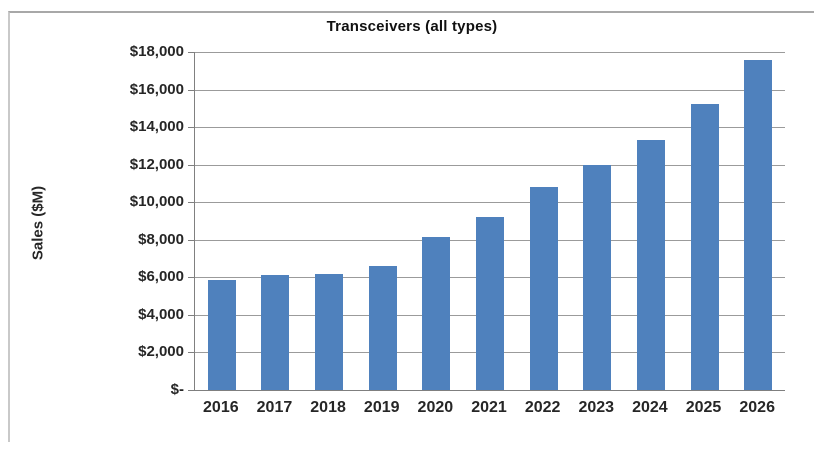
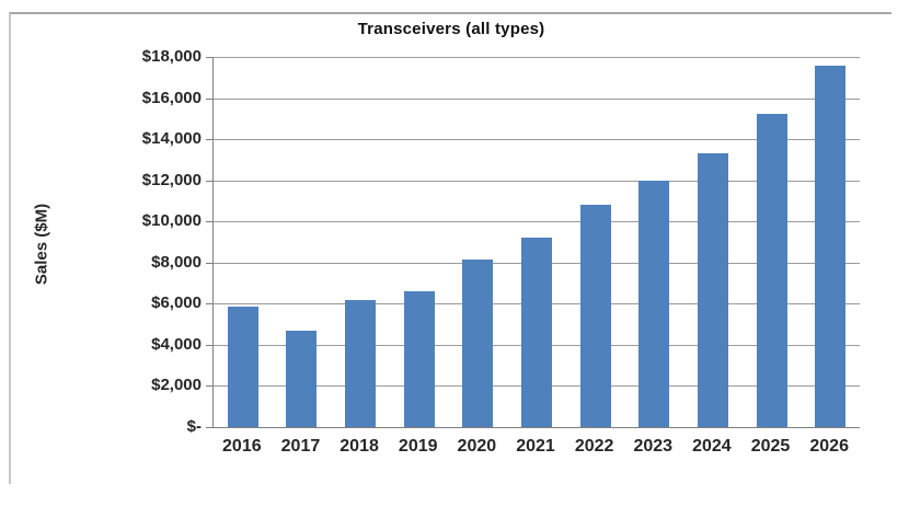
2017: $6100 -> $4700
